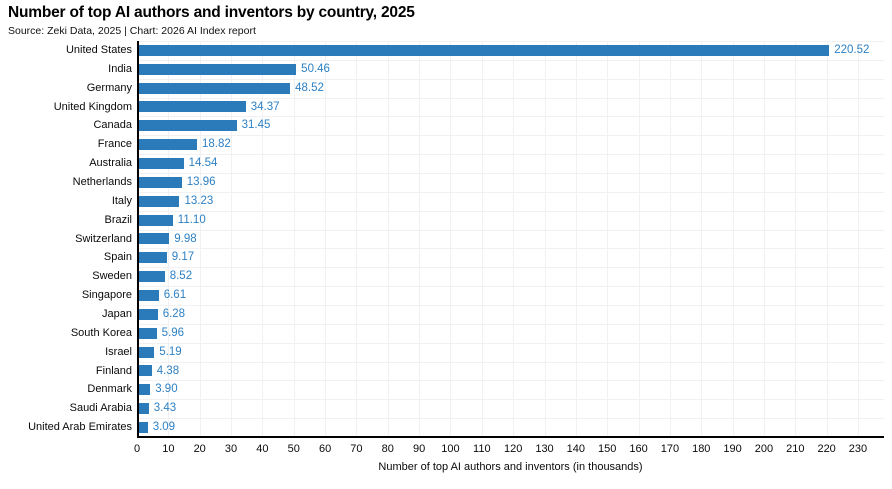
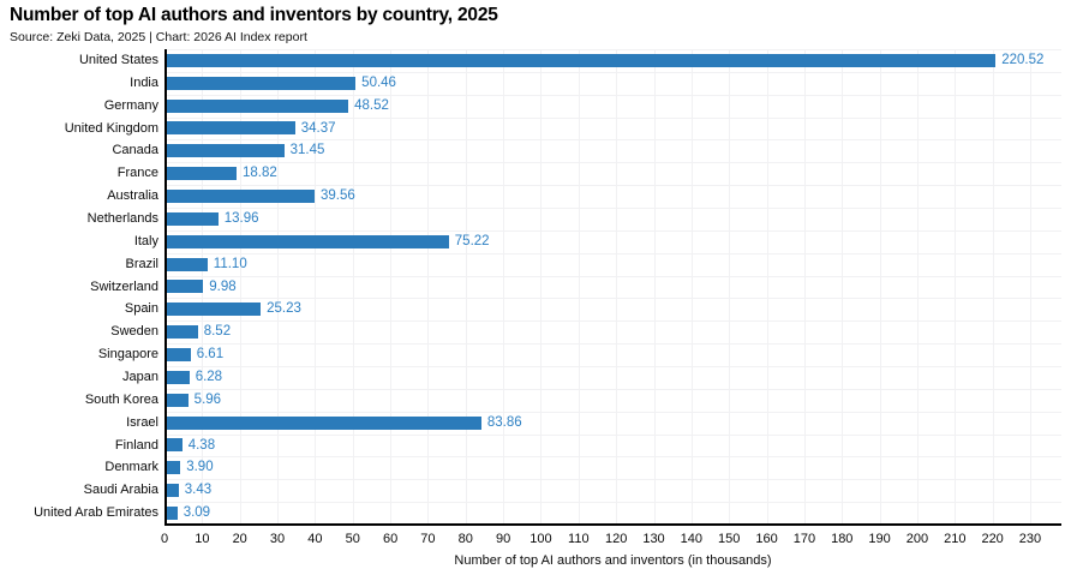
Australia: 14.54 -> 39.56
Italy: 13.23 -> 75.22
Spain: 9.17 -> 25.23
Israel: 5.19 -> 83.86
